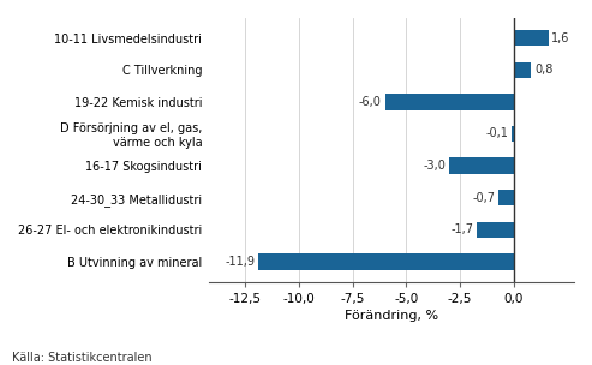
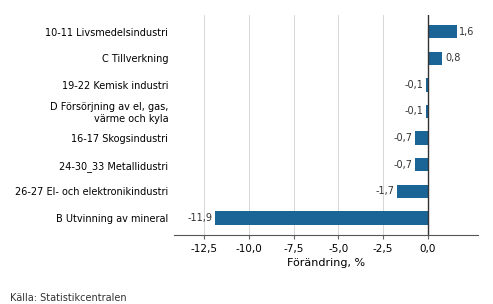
19-22 Kemisk industri: -6,0 -> -0,1
16-17 Skogsindustri: -3,0 -> -0,7
